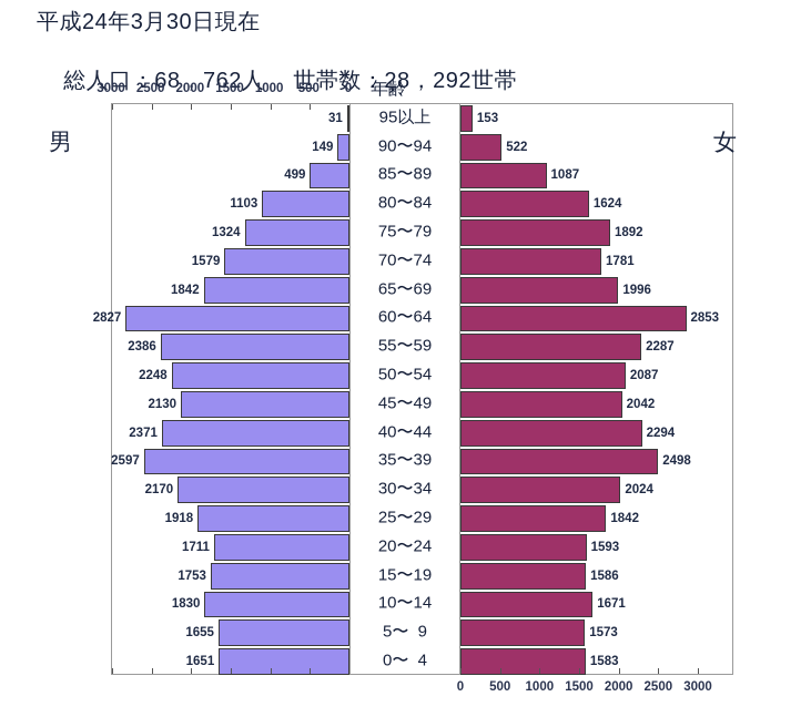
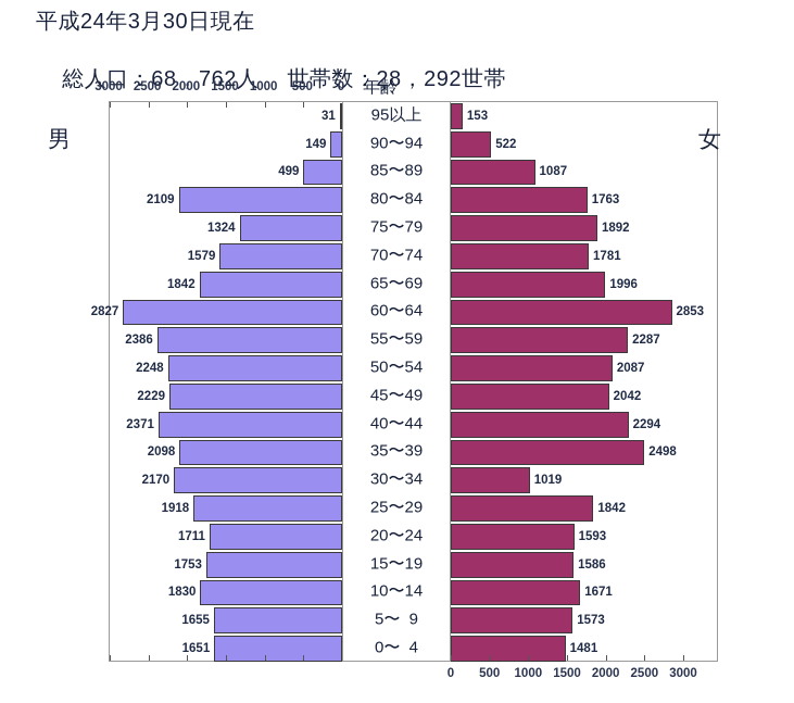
男/80〜84: 1103 -> 2109
女/80〜84: 1624 -> 1763
男/45〜49: 2130 -> 2229
男/35〜39: 2597 -> 2098
女/30〜34: 2024 -> 1019
女/0〜 4: 1583 -> 1481
